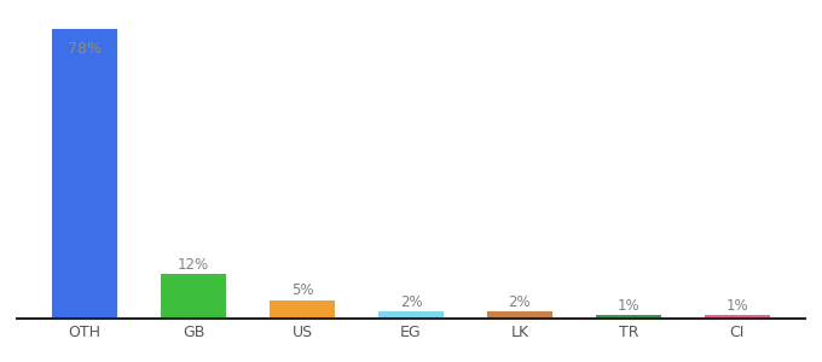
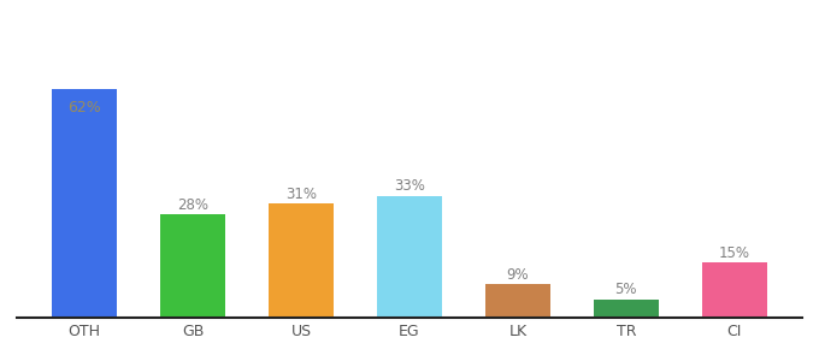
OTH: 78% -> 62%
GB: 12% -> 28%
US: 5% -> 31%
EG: 2% -> 33%
LK: 2% -> 9%
TR: 1% -> 5%
CI: 1% -> 15%
